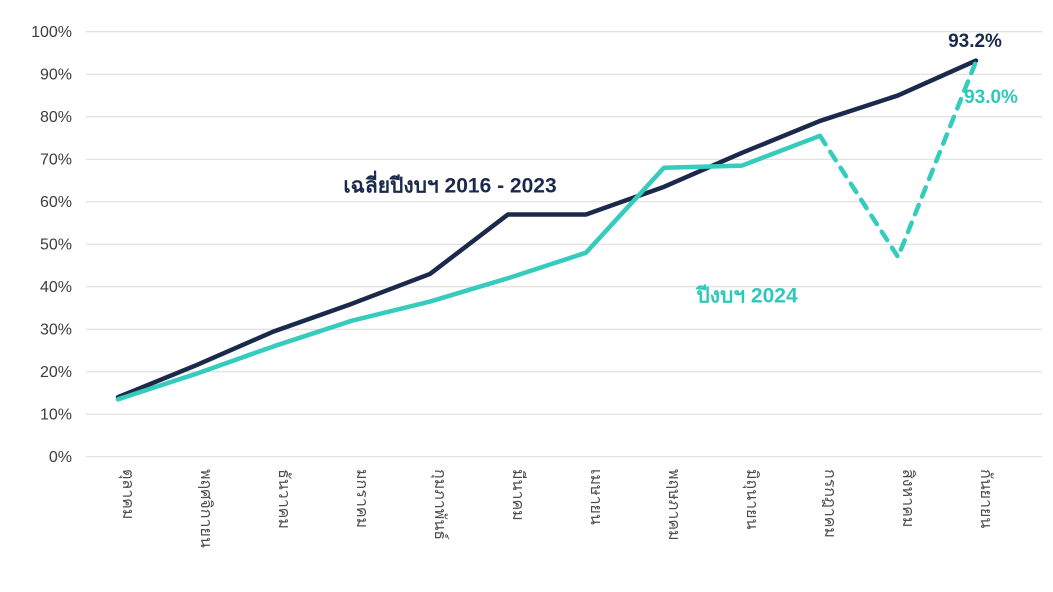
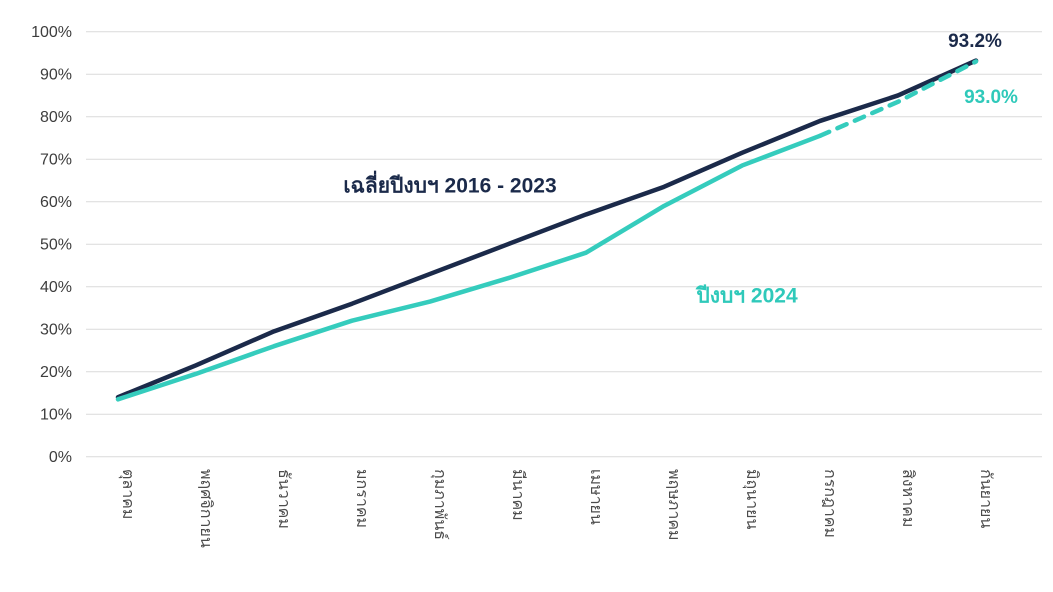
เฉลี่ยปีงบฯ 2016 - 2023/มีนาคม: 57% -> 50%
ปีงบฯ 2024/พฤษภาคม: 68% -> 59%
ปีงบฯ 2024/สิงหาคม: 47% -> 84%
